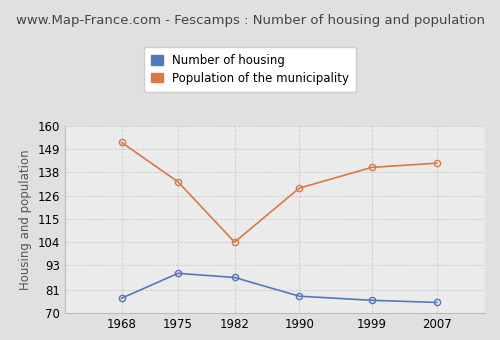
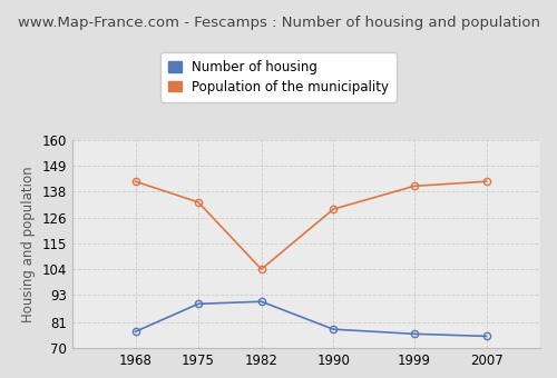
Population of the municipality/1968: 152 -> 142
Number of housing/1982: 87 -> 90
